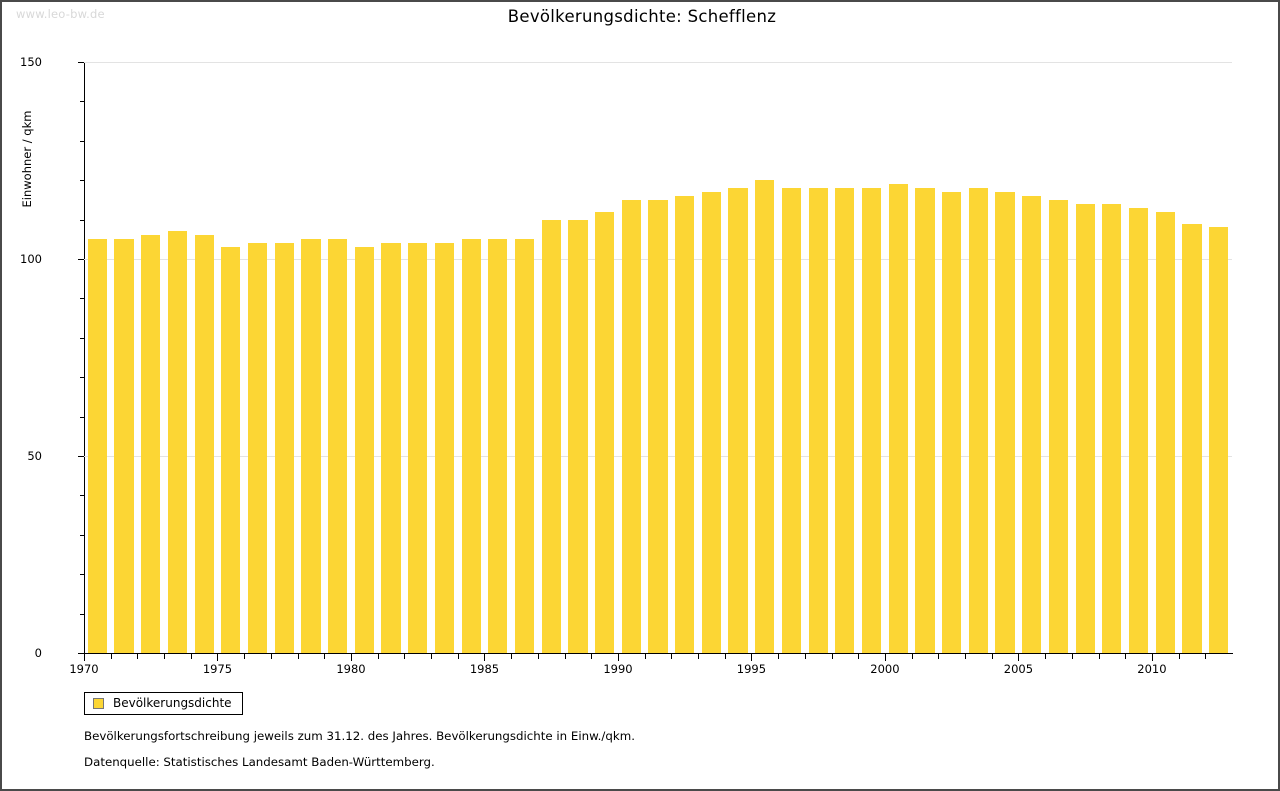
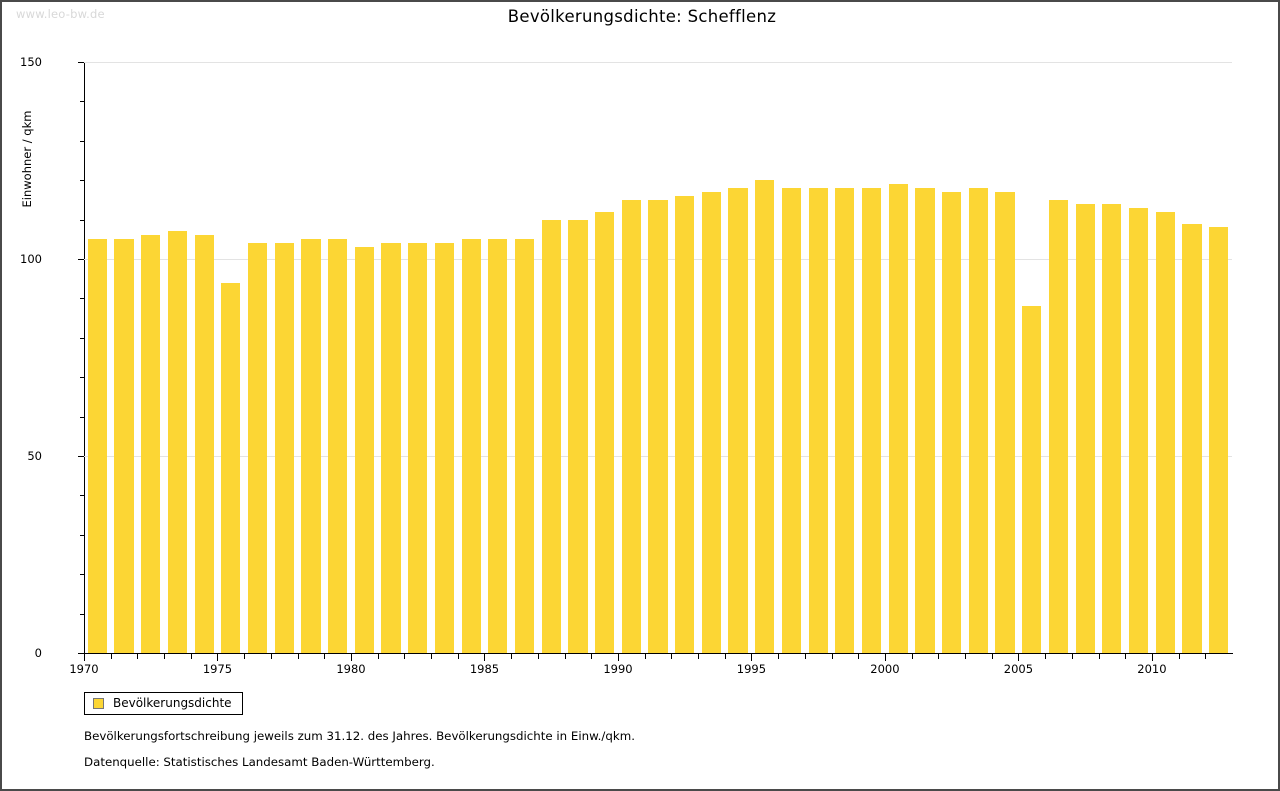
1975: 103 -> 94
2005: 116 -> 88
